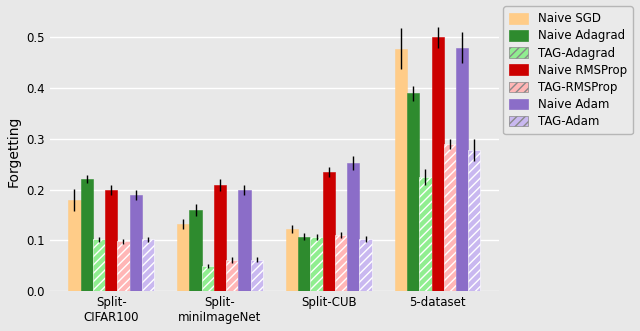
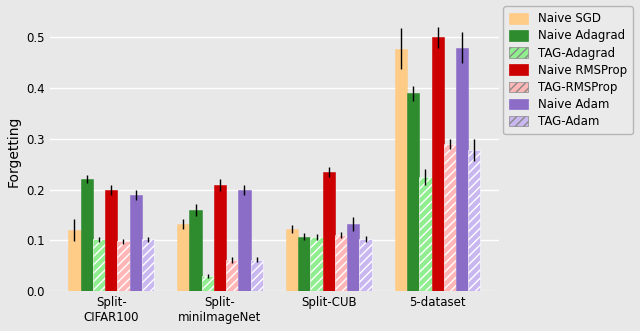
Naive SGD/Split- CIFAR100: 0.180 -> 0.120
TAG-Adagrad/Split- miniImageNet: 0.050 -> 0.030
Naive Adam/Split-CUB: 0.252 -> 0.132
